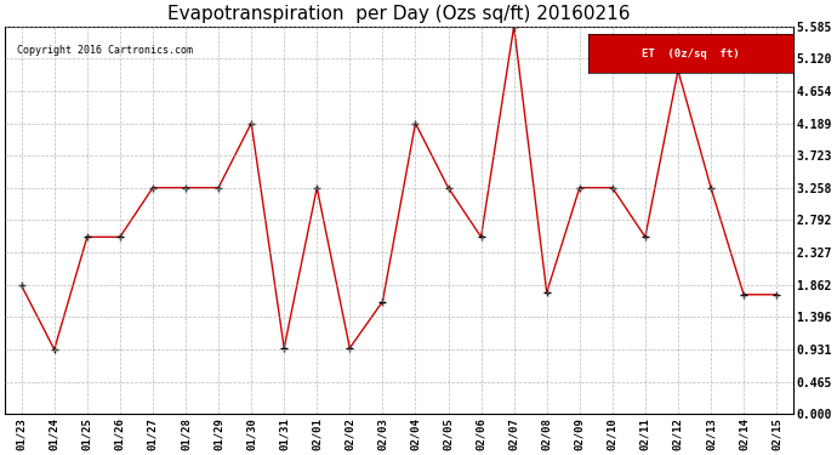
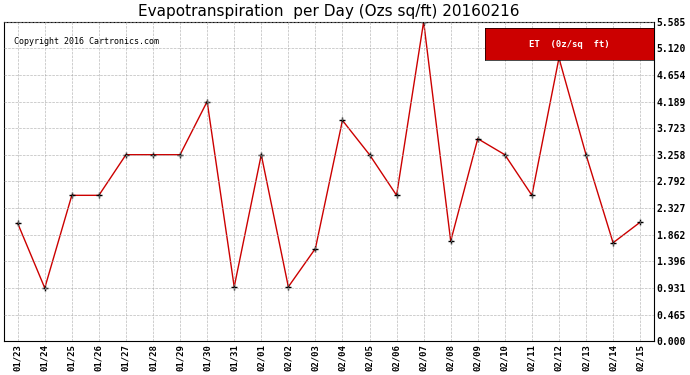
01/23: 1.85 -> 2.06
02/04: 4.19 -> 3.86
02/09: 3.26 -> 3.54
02/15: 1.72 -> 2.08
